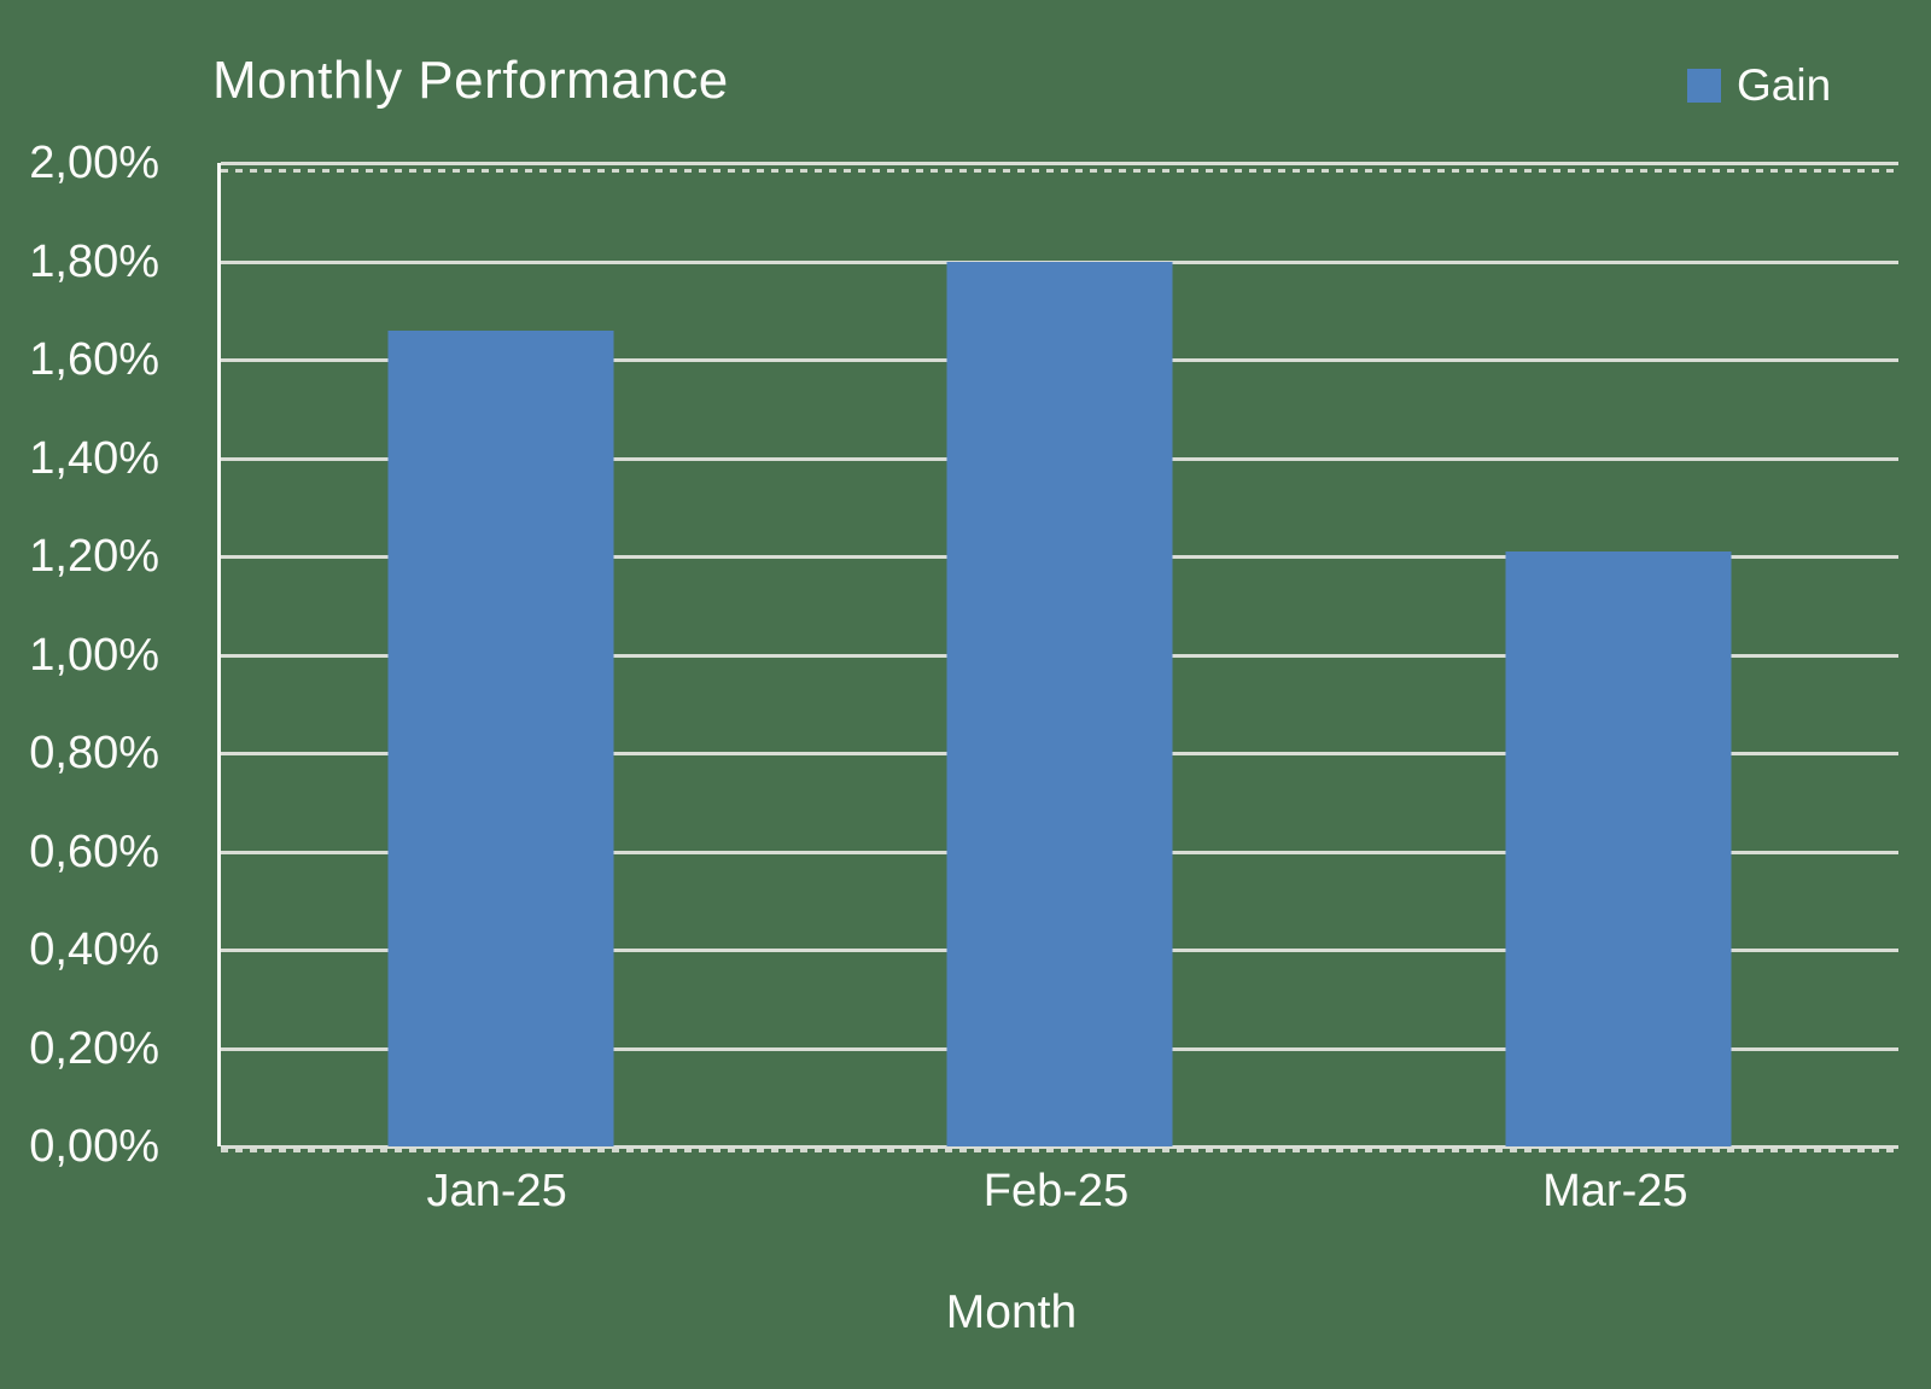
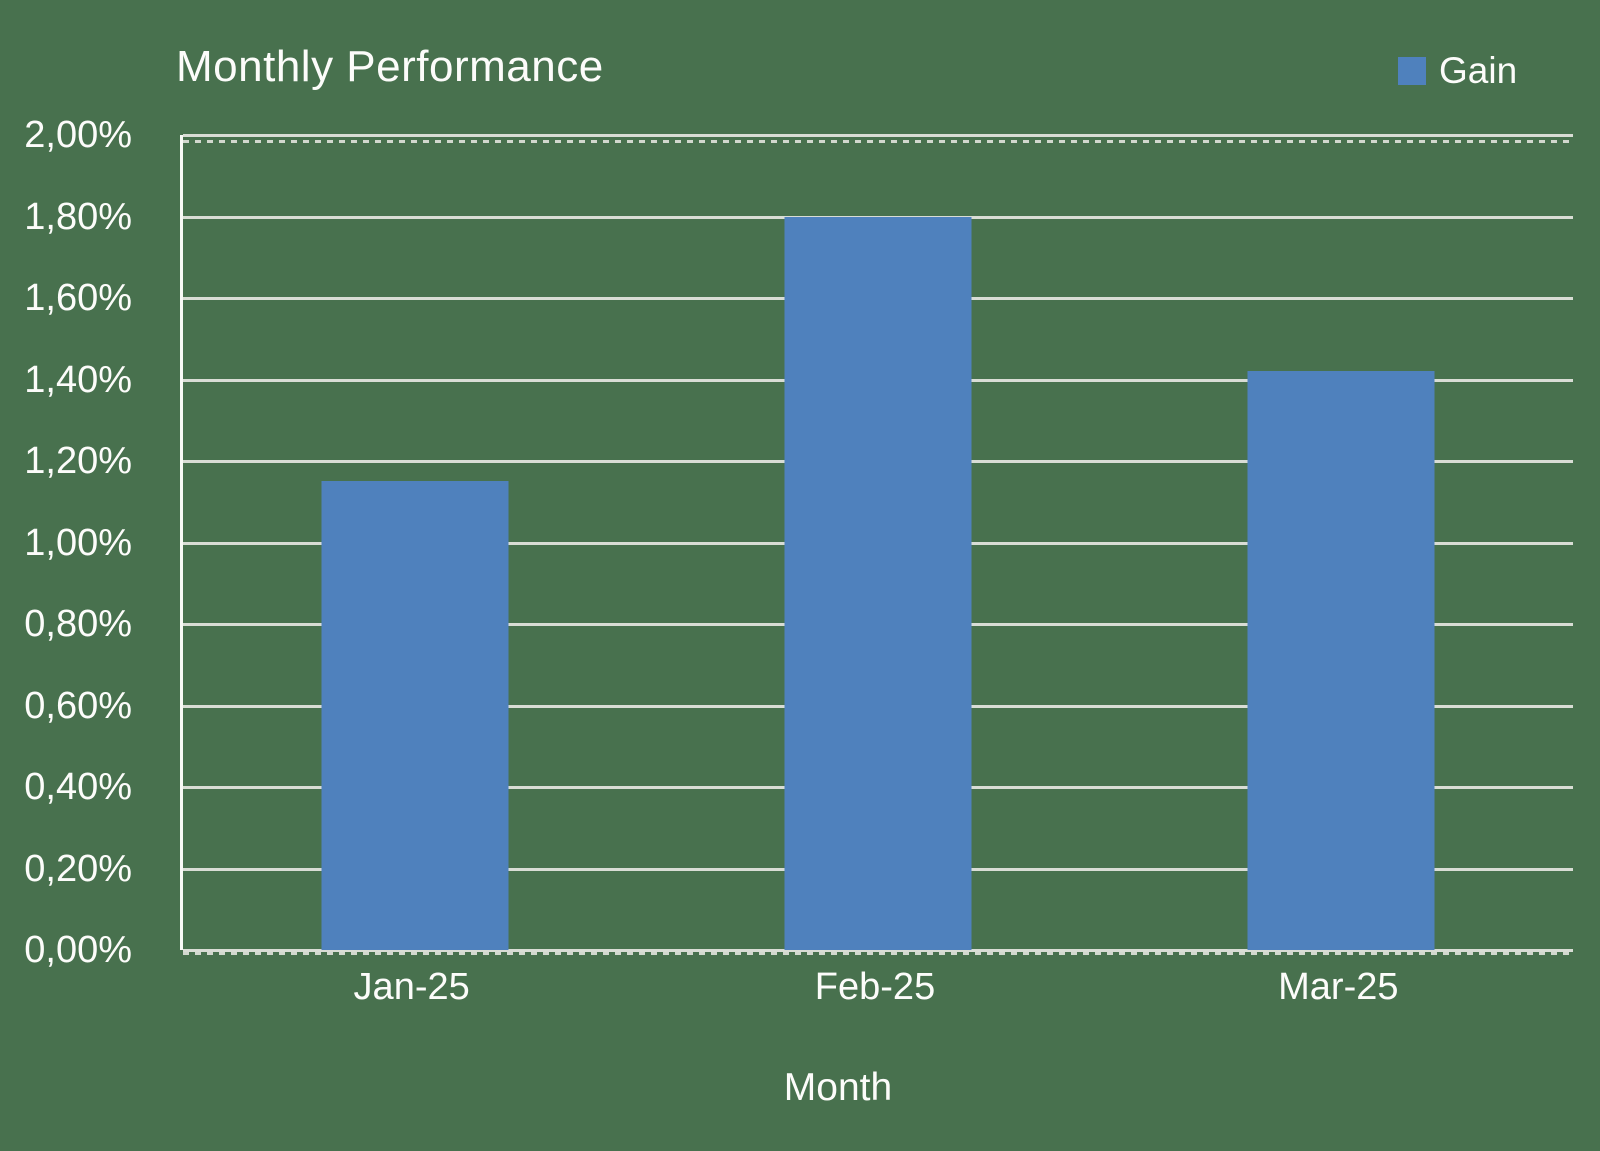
Jan-25: 1,66% -> 1,15%
Mar-25: 1,21% -> 1,42%
